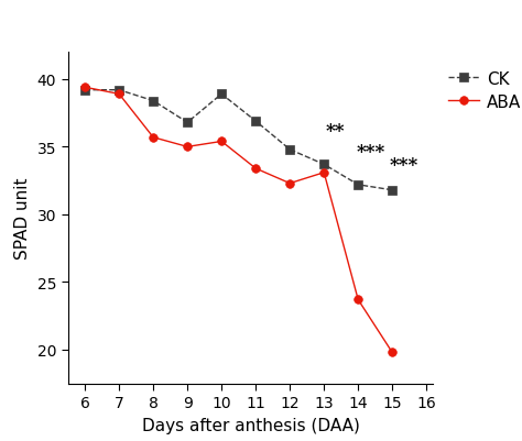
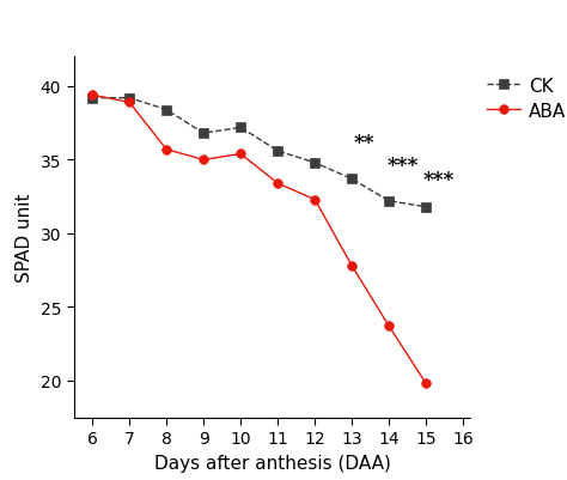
CK/10: 38.9 -> 37.2
CK/11: 36.9 -> 35.6
ABA/13: 33.1 -> 27.8
